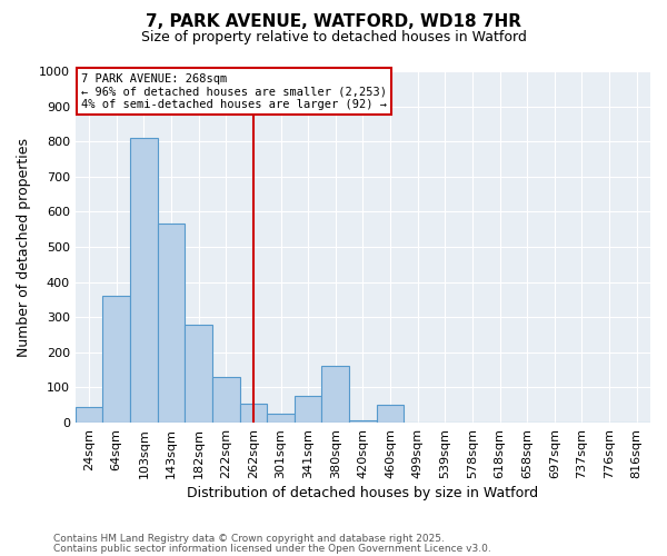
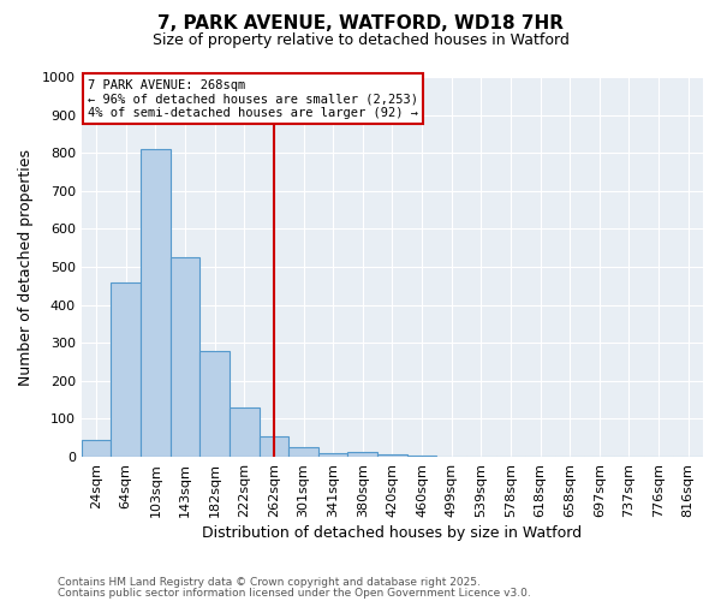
64sqm: 360 -> 460
143sqm: 565 -> 525
341sqm: 75 -> 10
380sqm: 160 -> 12
460sqm: 50 -> 3
